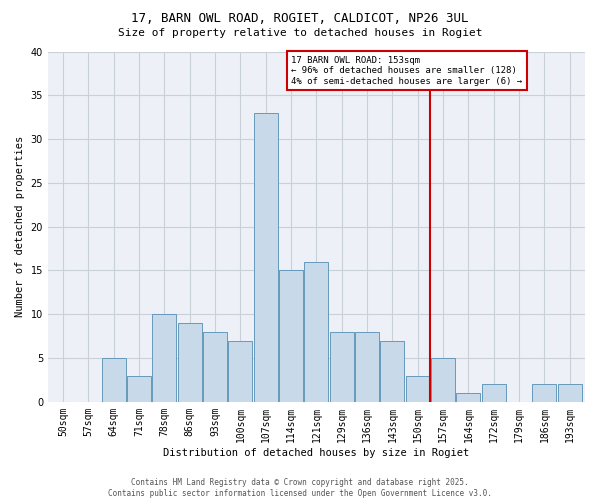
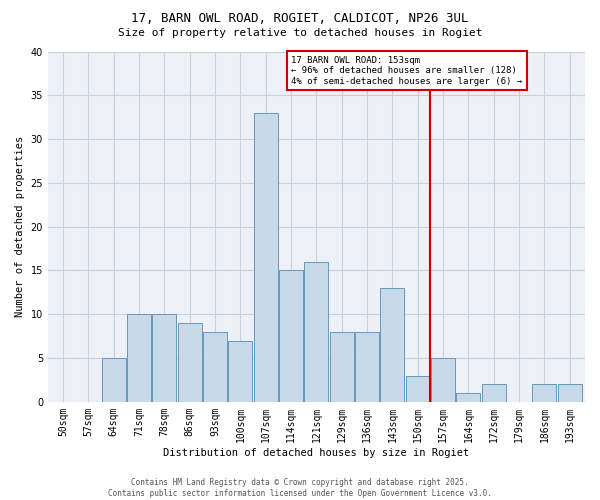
71sqm: 3 -> 10
143sqm: 7 -> 13
